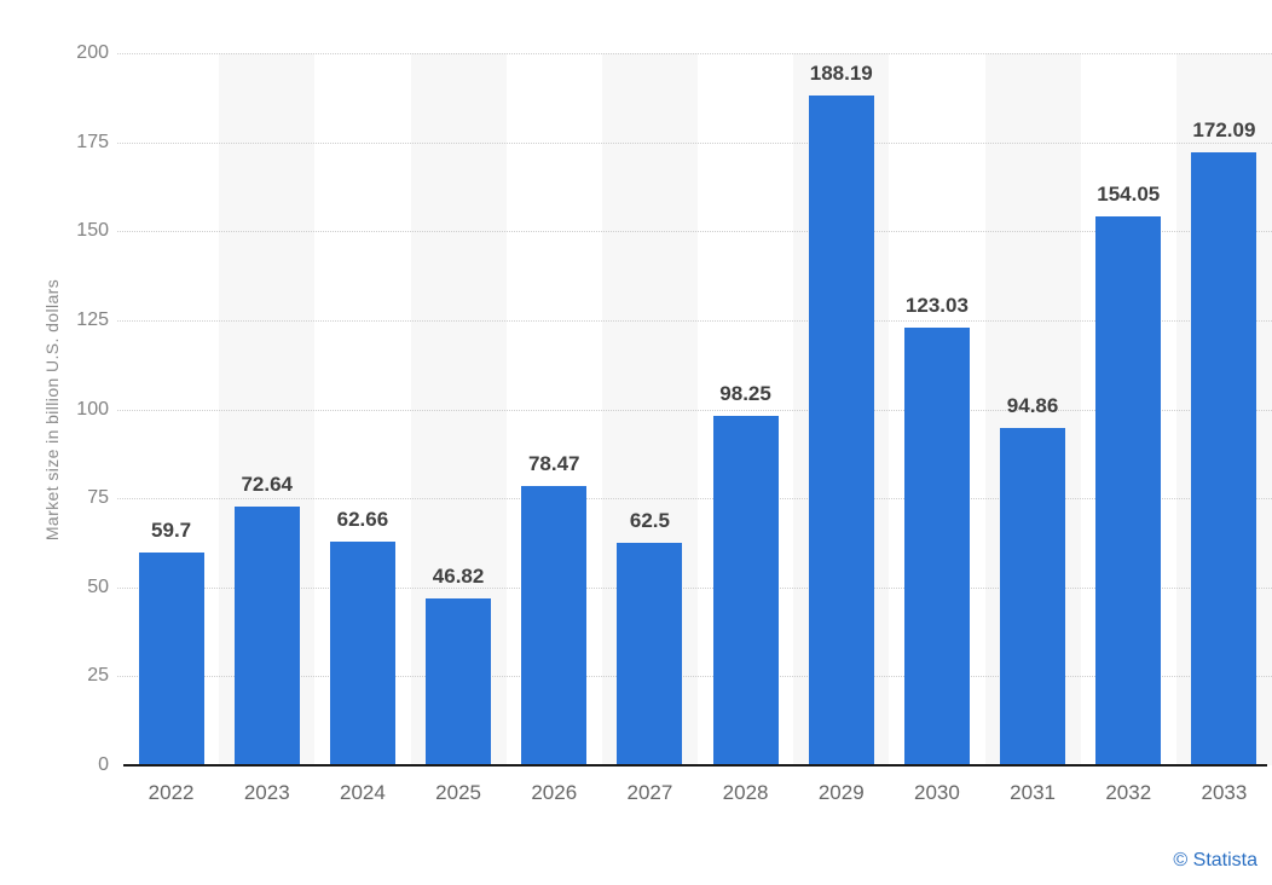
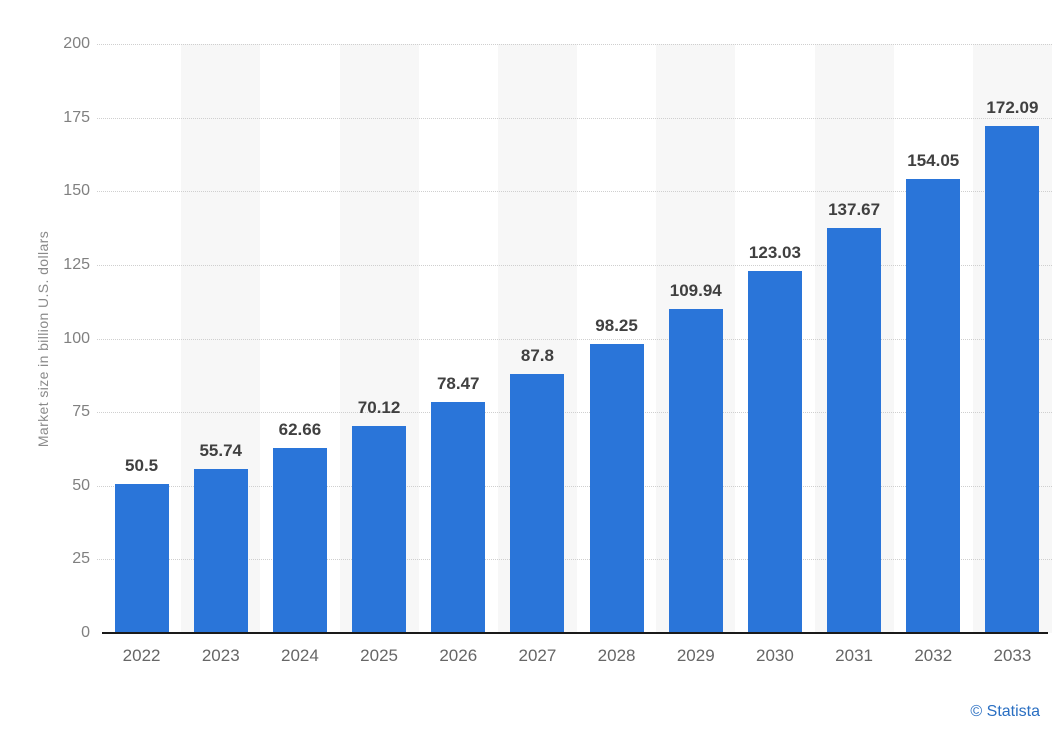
2022: 59.7 -> 50.5
2023: 72.64 -> 55.74
2025: 46.82 -> 70.12
2027: 62.5 -> 87.8
2029: 188.19 -> 109.94
2031: 94.86 -> 137.67
